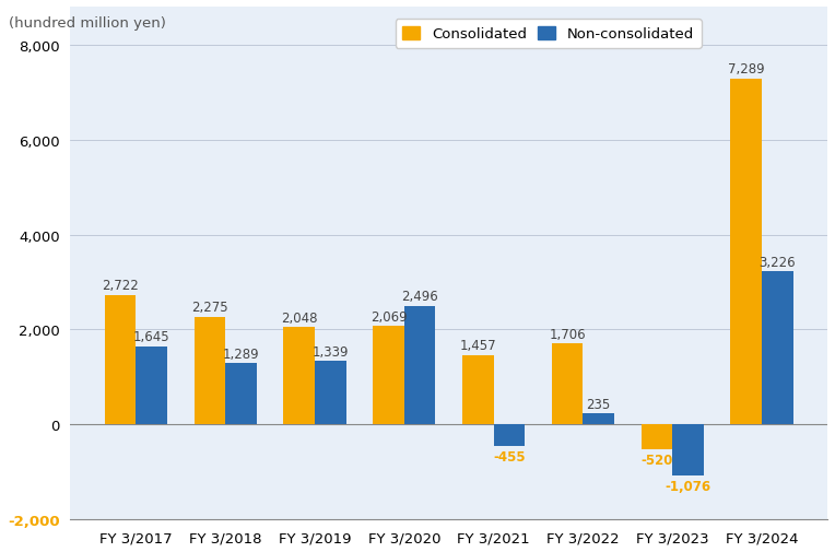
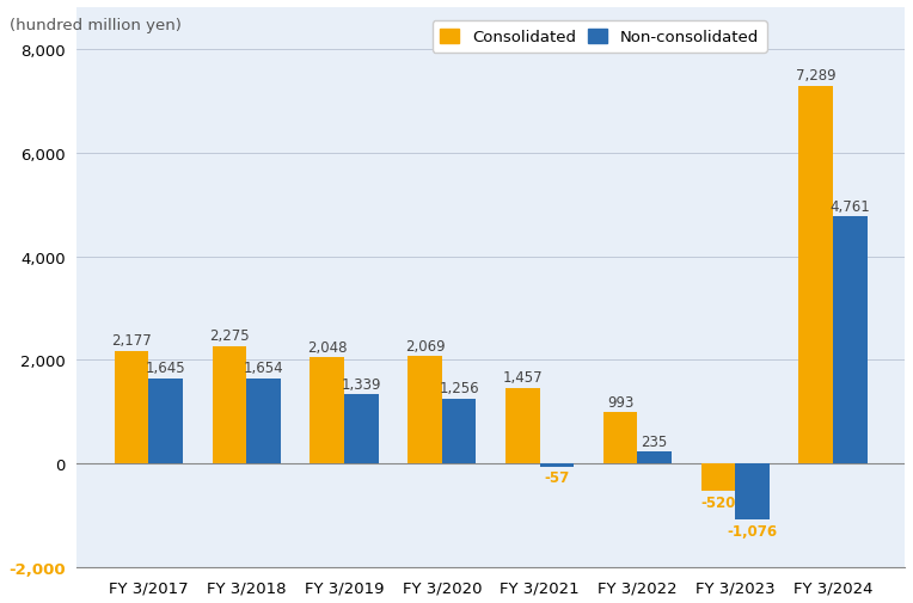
Consolidated/FY 3/2017: 2,722 -> 2,177
Non-consolidated/FY 3/2018: 1,289 -> 1,654
Non-consolidated/FY 3/2020: 2,496 -> 1,256
Non-consolidated/FY 3/2021: -455 -> -57
Consolidated/FY 3/2022: 1,706 -> 993
Non-consolidated/FY 3/2024: 3,226 -> 4,761
